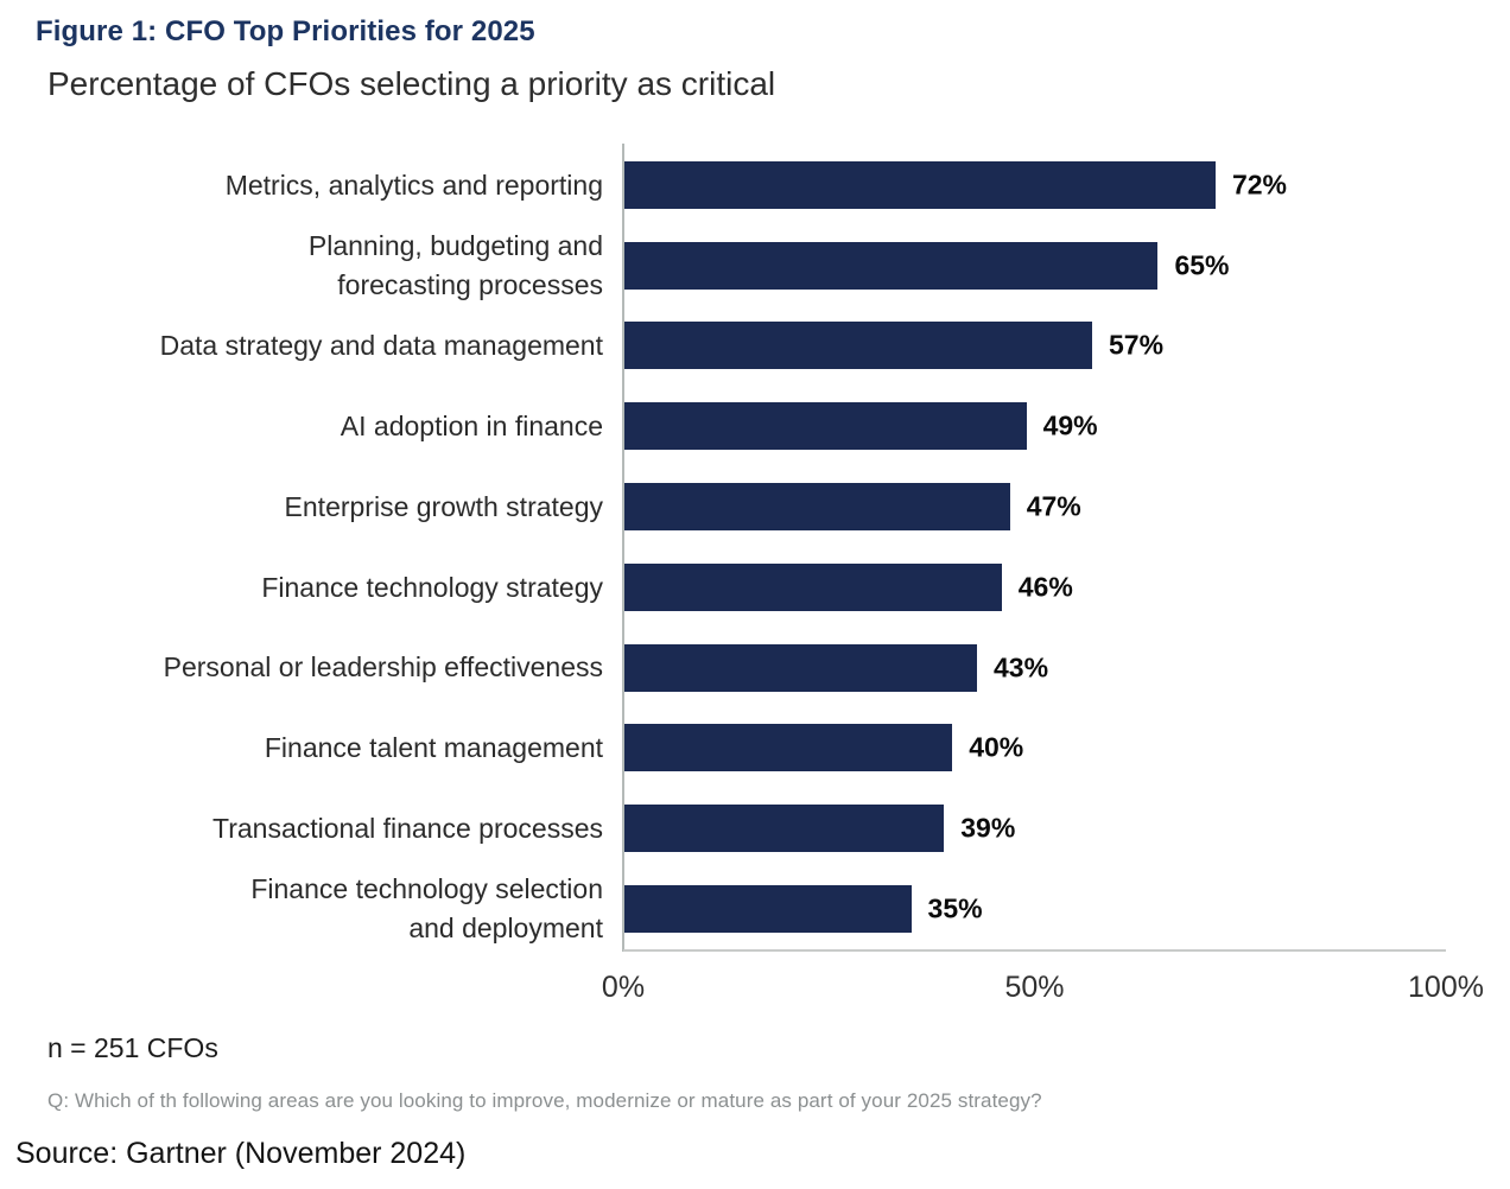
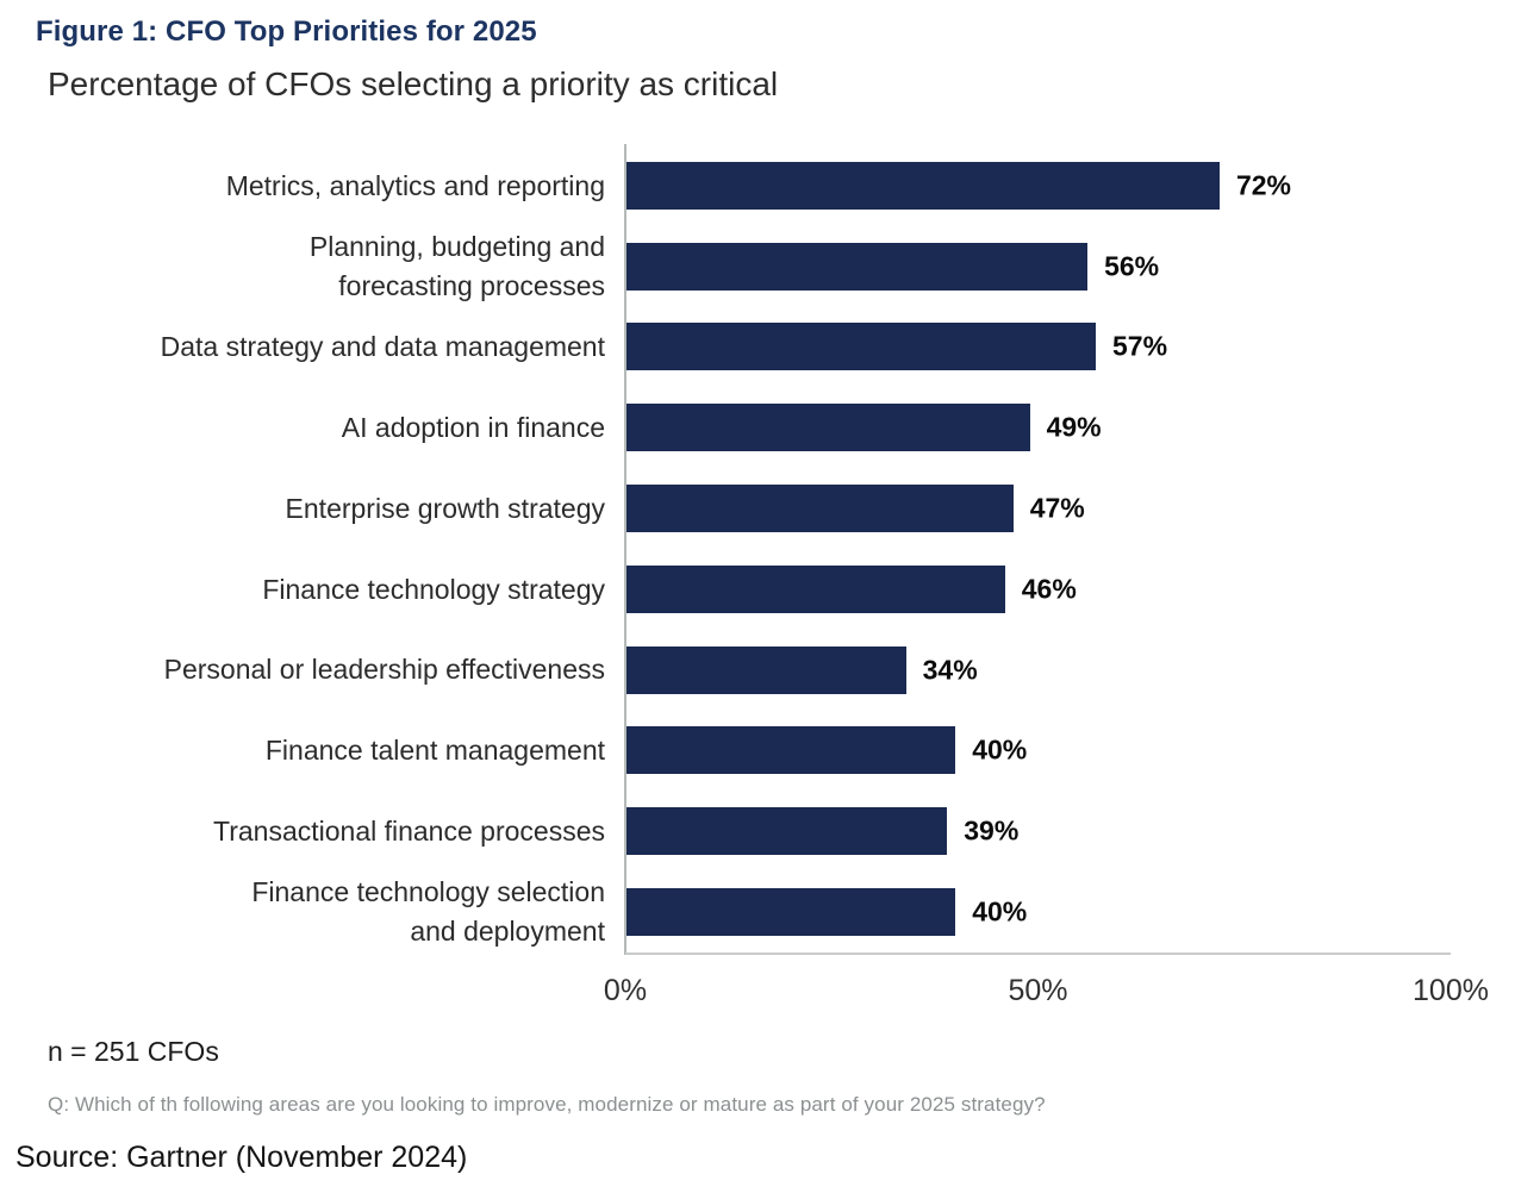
Planning, budgeting and forecasting processes: 65% -> 56%
Personal or leadership effectiveness: 43% -> 34%
Finance technology selection and deployment: 35% -> 40%
